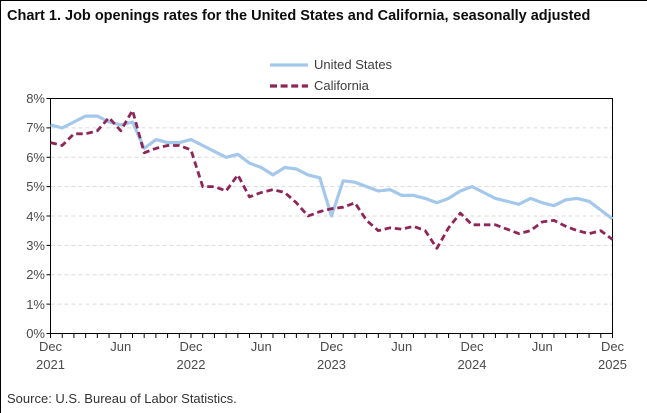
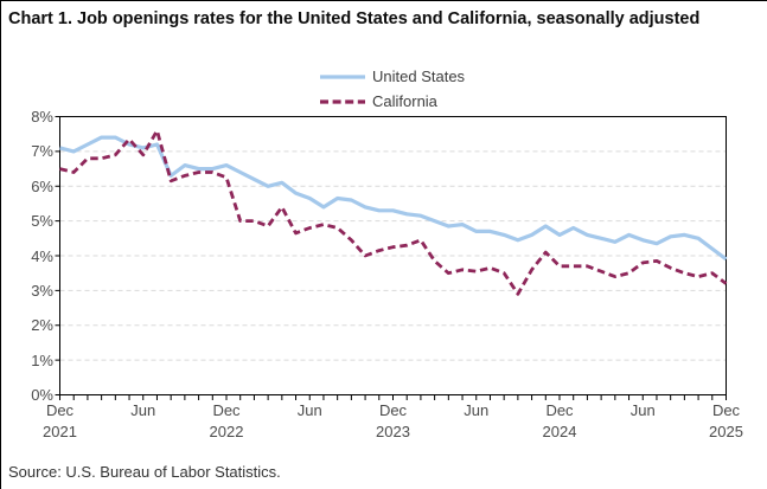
United States/Dec 2023: 4.0% -> 5.3%
United States/Dec 2024: 5.0% -> 4.6%
